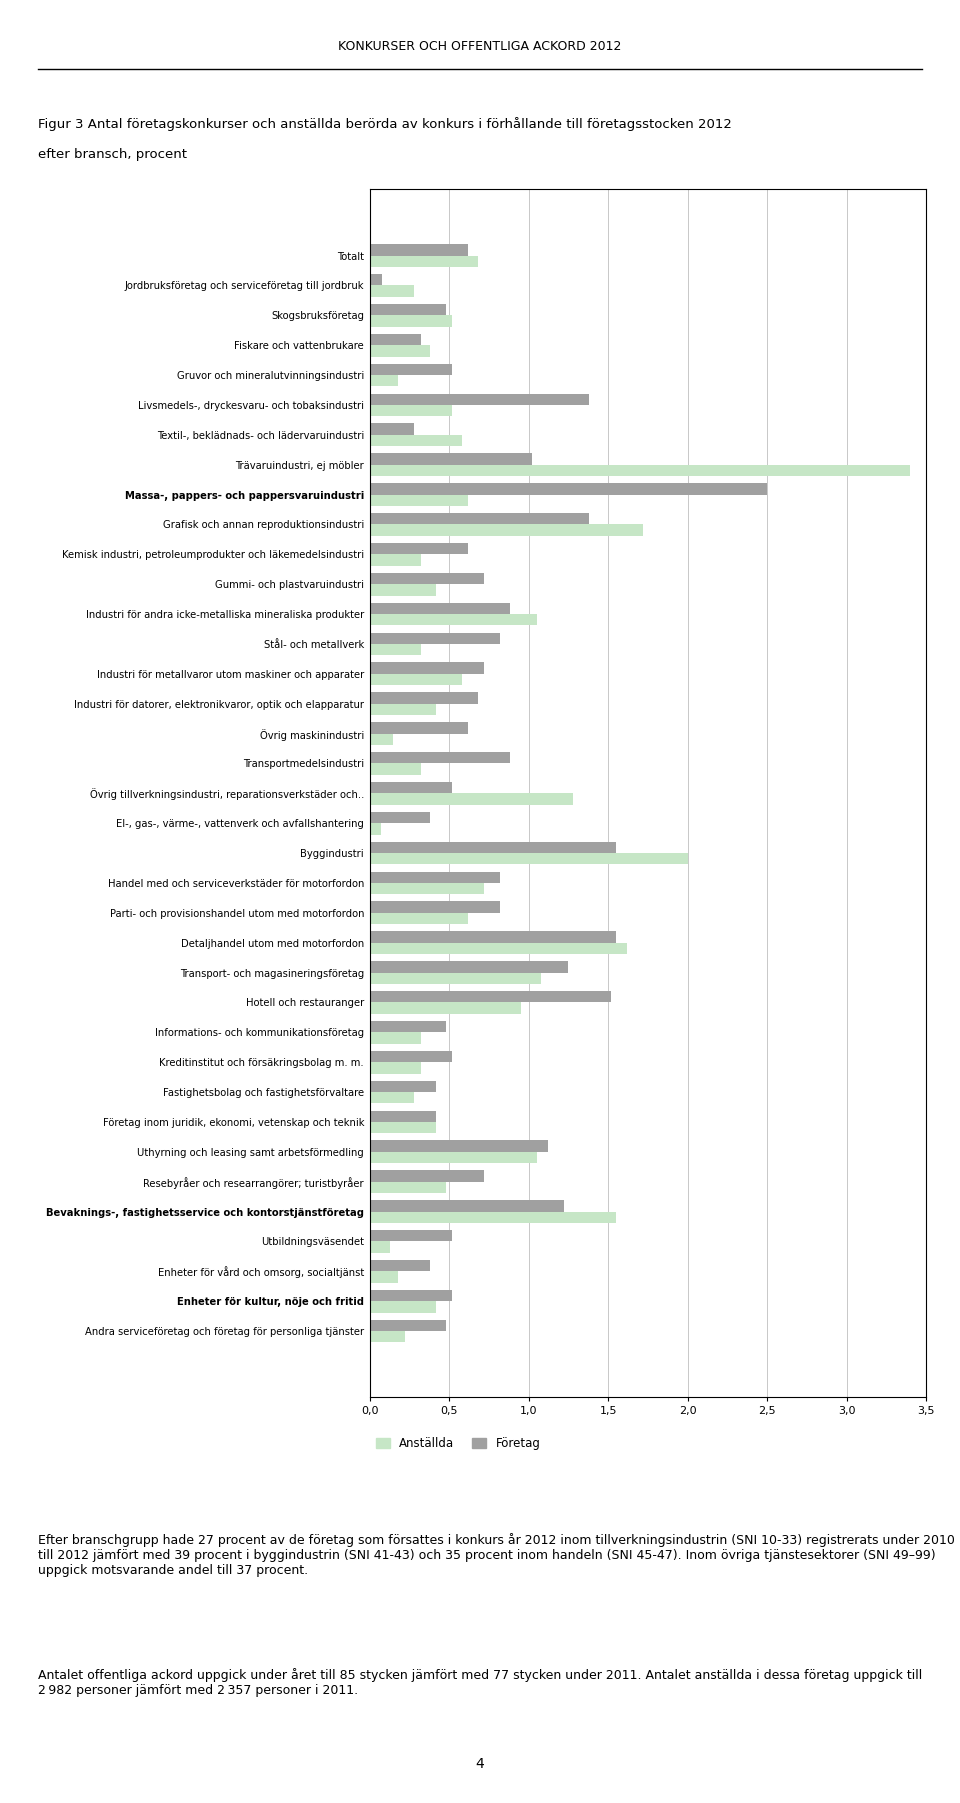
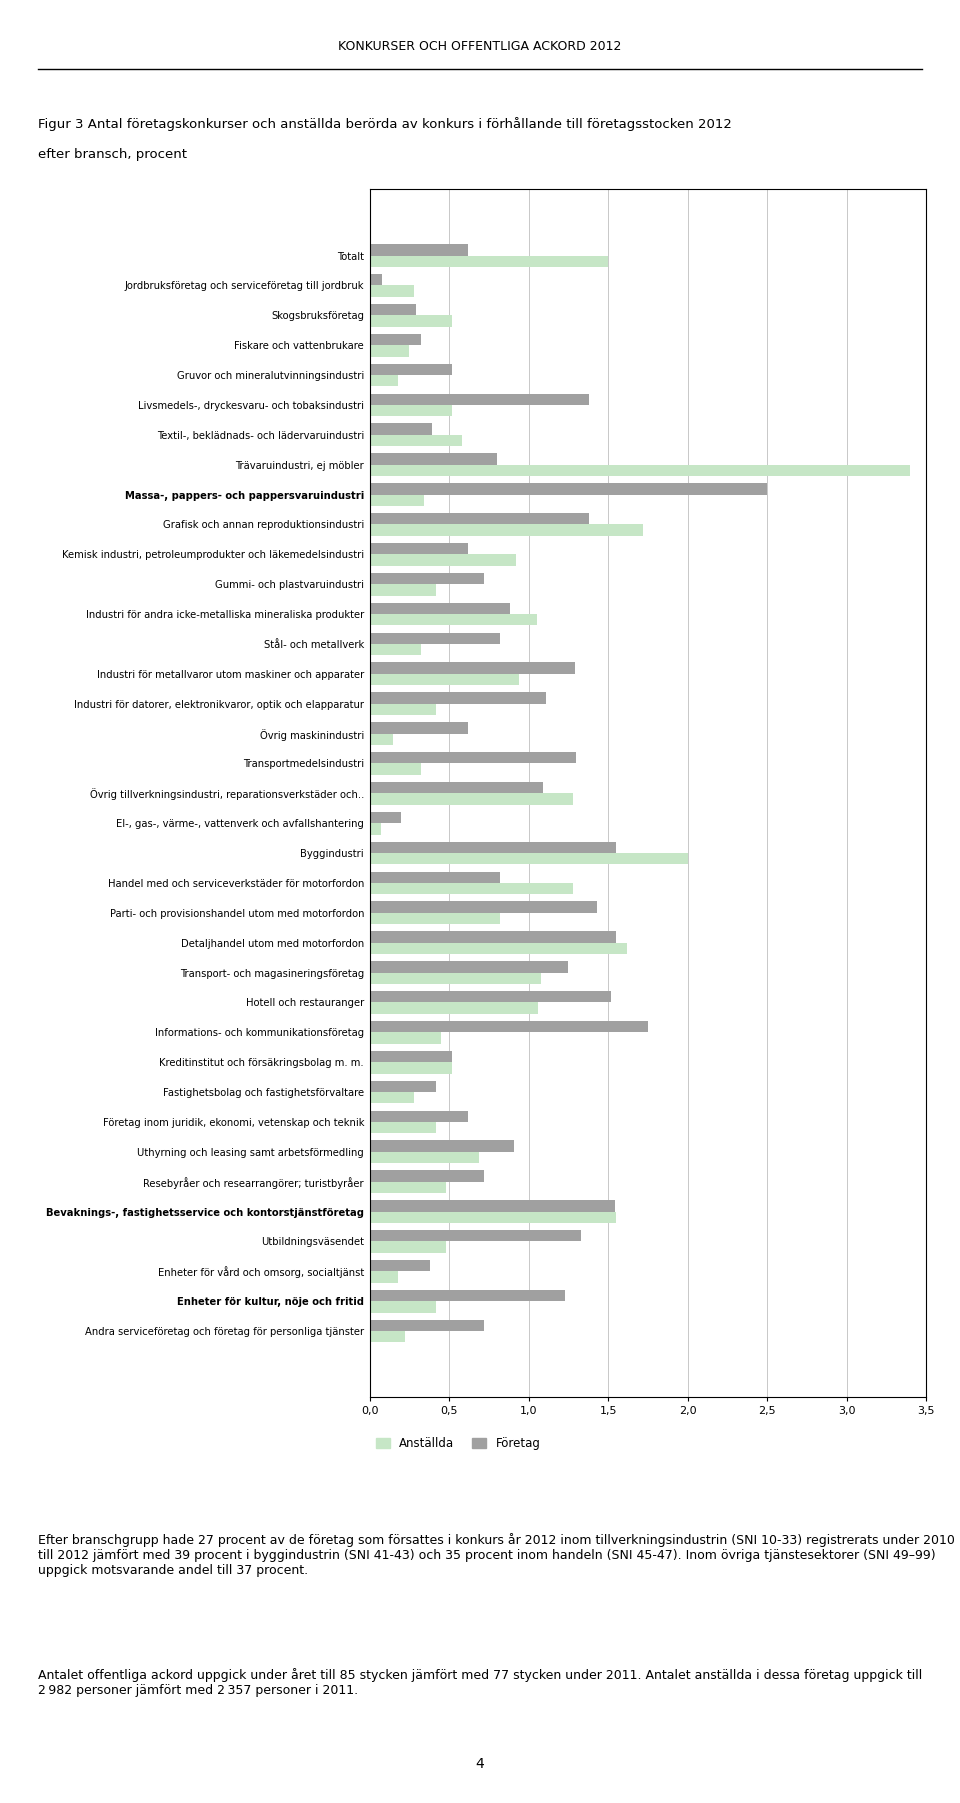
Anställda/Totalt: 0,68 -> 1,50
Företag/Skogsbruksföretag: 0,48 -> 0,29
Anställda/Fiskare och vattenbrukare: 0,38 -> 0,25
Företag/Textil-, beklädnads- och lädervaruindustri: 0,28 -> 0,39
Företag/Trävaruindustri, ej möbler: 1,02 -> 0,80
Anställda/Massa-, pappers- och pappersvaruindustri: 0,62 -> 0,34
Anställda/Kemisk industri, petroleumprodukter och läkemedelsindustri: 0,32 -> 0,92
Företag/Industri för metallvaror utom maskiner och apparater: 0,72 -> 1,29
Anställda/Industri för metallvaror utom maskiner och apparater: 0,58 -> 0,94
Företag/Industri för datorer, elektronikvaror, optik och elapparatur: 0,68 -> 1,11
Företag/Transportmedelsindustri: 0,88 -> 1,30
Företag/Övrig tillverkningsindustri, reparationsverkstäder och..: 0,52 -> 1,09
Företag/El-, gas-, värme-, vattenverk och avfallshantering: 0,38 -> 0,20
Anställda/Handel med och serviceverkstäder för motorfordon: 0,72 -> 1,28
Företag/Parti- och provisionshandel utom med motorfordon: 0,82 -> 1,43
Anställda/Parti- och provisionshandel utom med motorfordon: 0,62 -> 0,82
Anställda/Hotell och restauranger: 0,95 -> 1,06
Företag/Informations- och kommunikationsföretag: 0,48 -> 1,75
Anställda/Informations- och kommunikationsföretag: 0,32 -> 0,45
Anställda/Kreditinstitut och försäkringsbolag m. m.: 0,32 -> 0,52
Företag/Företag inom juridik, ekonomi, vetenskap och teknik: 0,42 -> 0,62
Företag/Uthyrning och leasing samt arbetsförmedling: 1,12 -> 0,91
Anställda/Uthyrning och leasing samt arbetsförmedling: 1,05 -> 0,69
Företag/Bevaknings-, fastighetsservice och kontorstjänstföretag: 1,22 -> 1,54
Företag/Utbildningsväsendet: 0,52 -> 1,33
Anställda/Utbildningsväsendet: 0,13 -> 0,48
Företag/Enheter för kultur, nöje och fritid: 0,52 -> 1,23
Företag/Andra serviceföretag och företag för personliga tjänster: 0,48 -> 0,72
